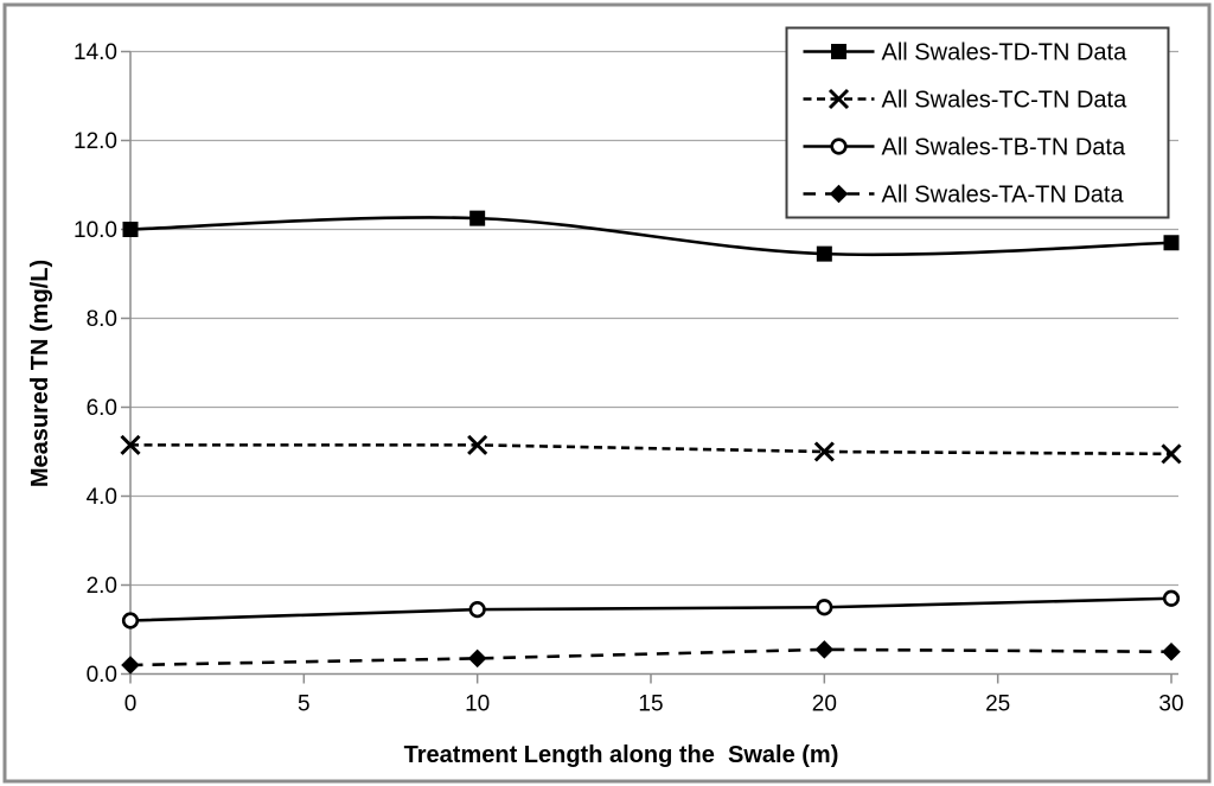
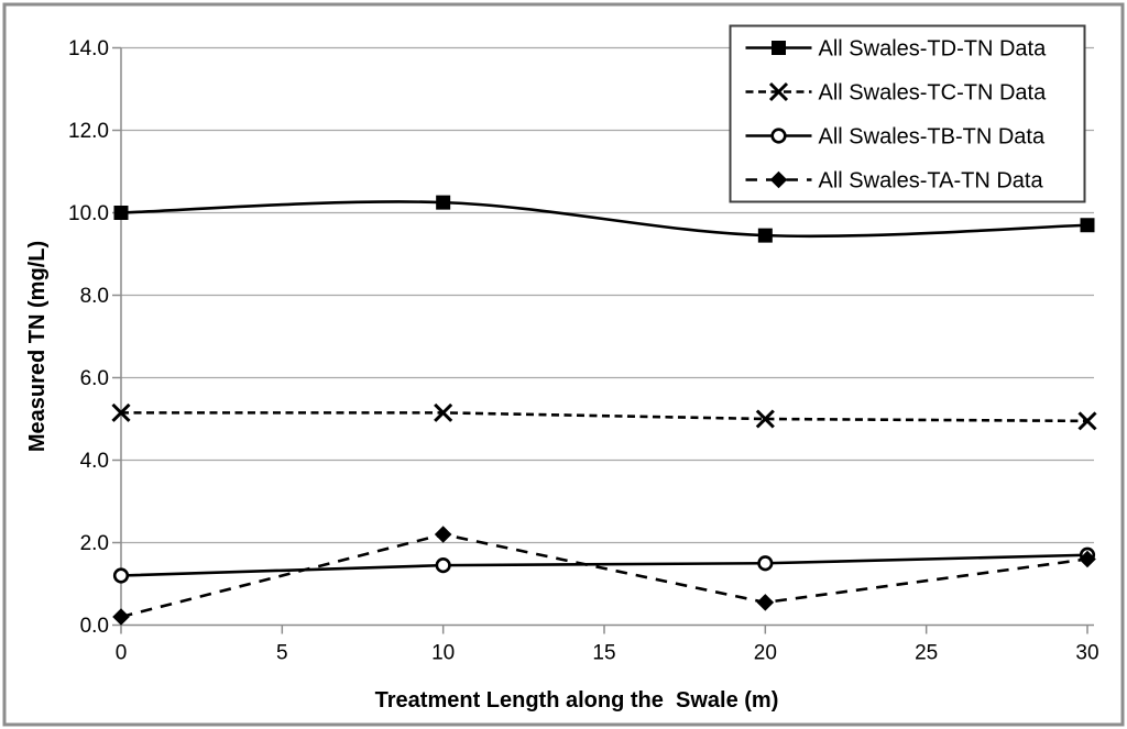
All Swales-TA-TN Data/10: 0.3 -> 2.2
All Swales-TA-TN Data/30: 0.5 -> 1.6
